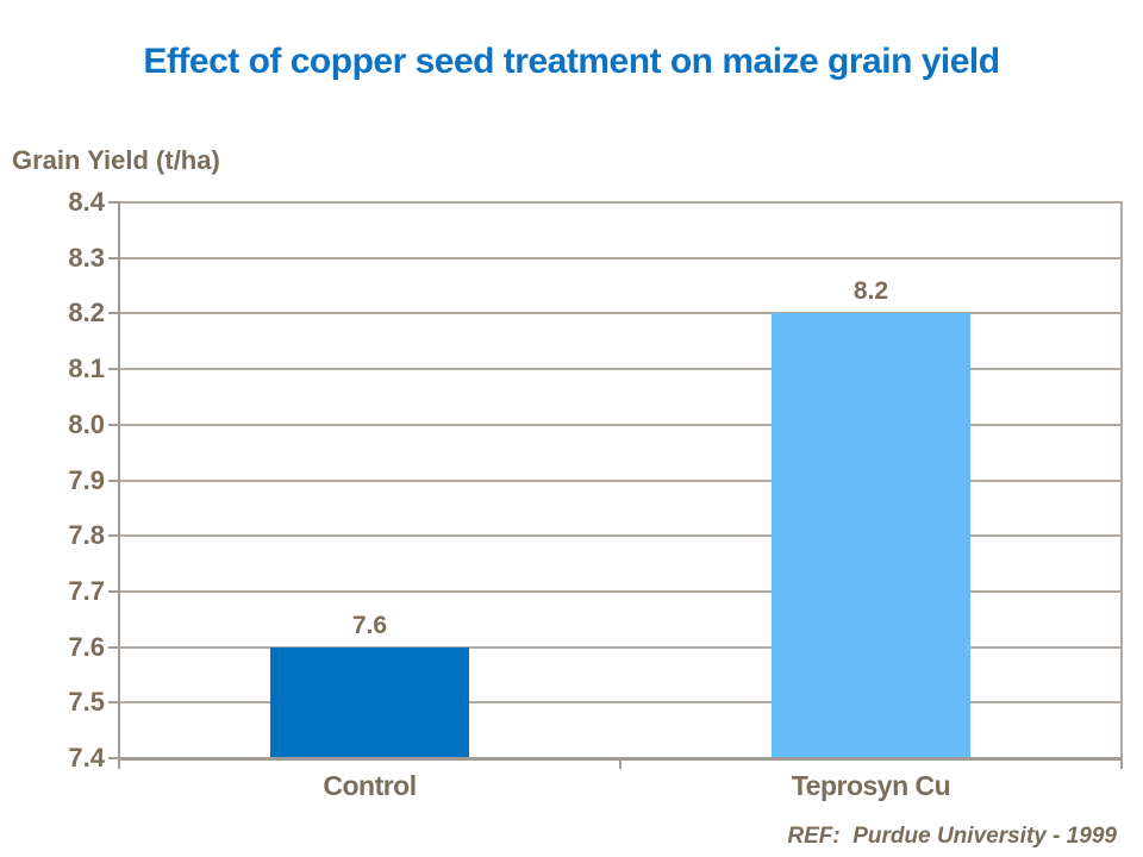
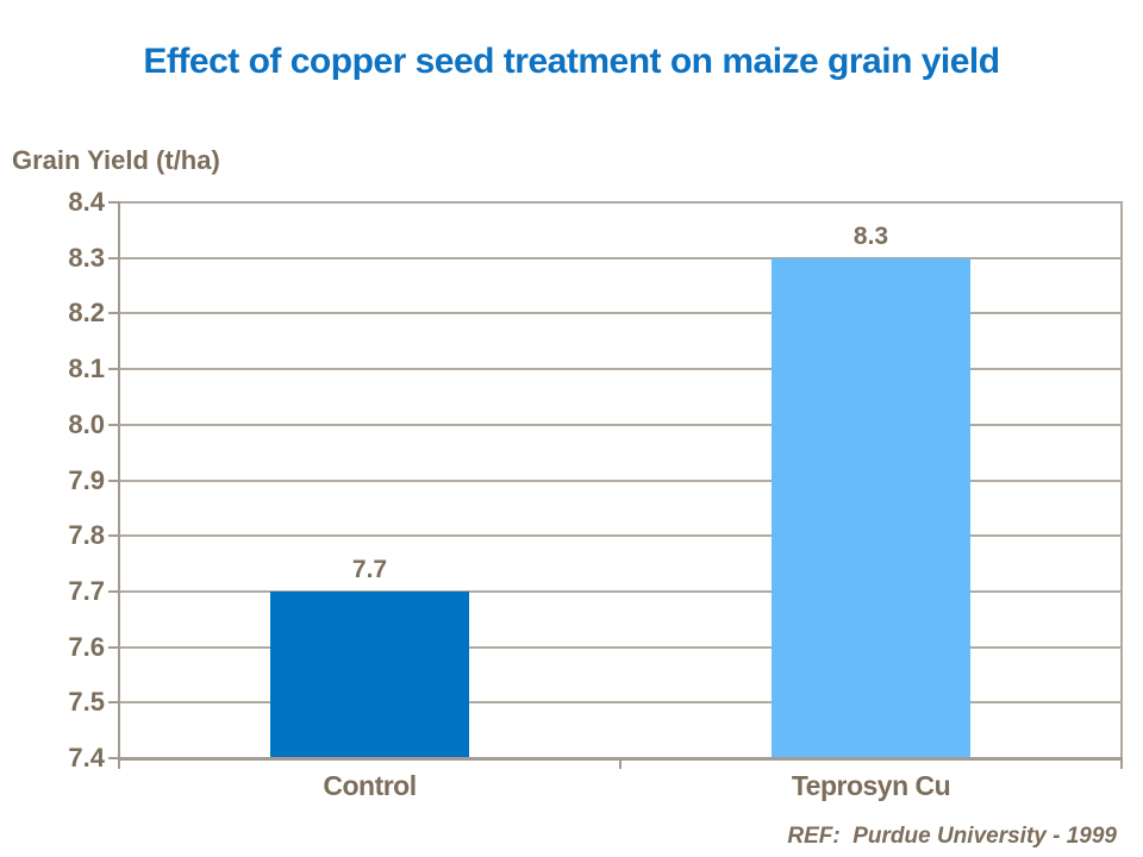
Control: 7.6 -> 7.7
Teprosyn Cu: 8.2 -> 8.3
